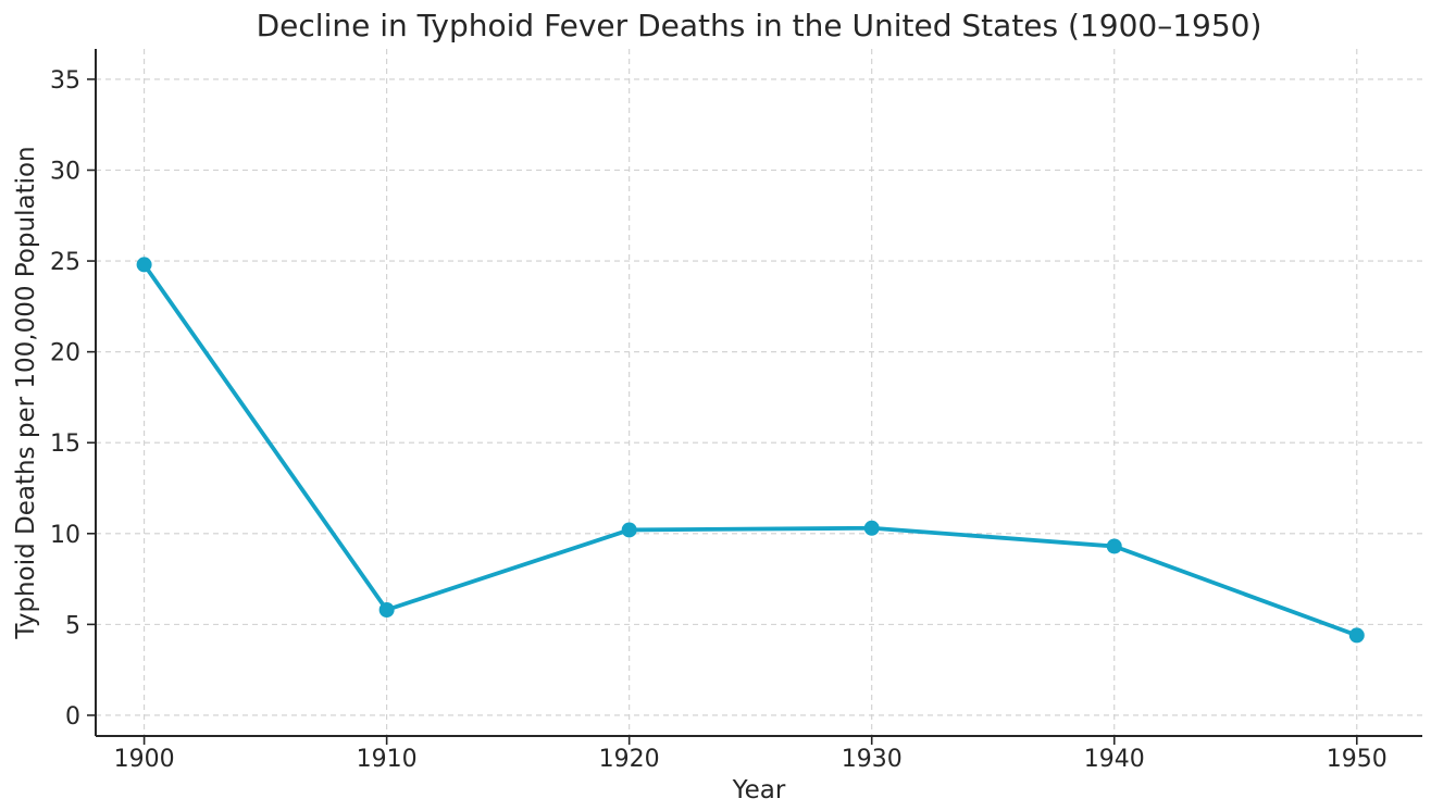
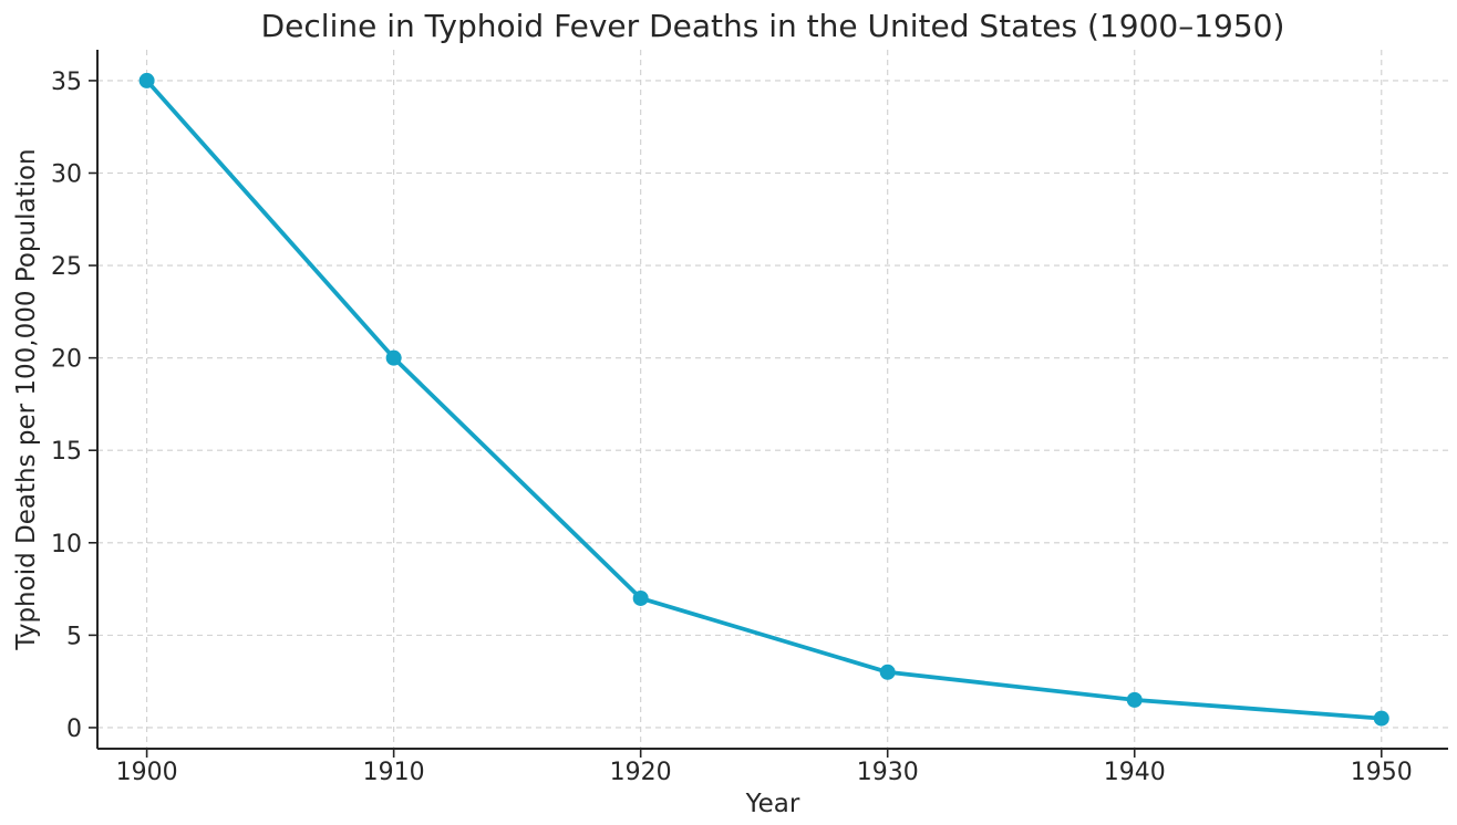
1900: 24.8 -> 35.0
1910: 5.8 -> 20.0
1920: 10.2 -> 7.0
1930: 10.3 -> 3.0
1940: 9.3 -> 1.5
1950: 4.4 -> 0.5
